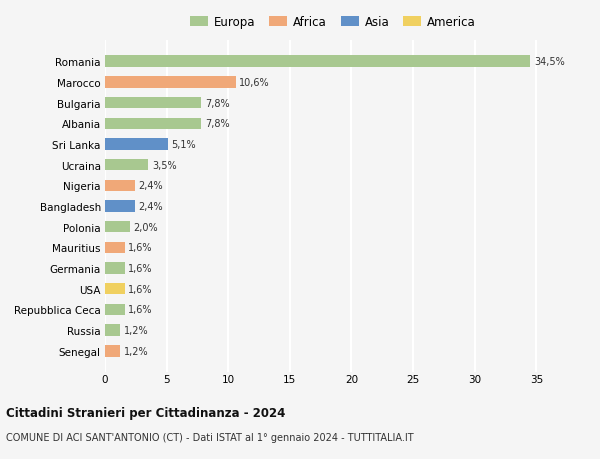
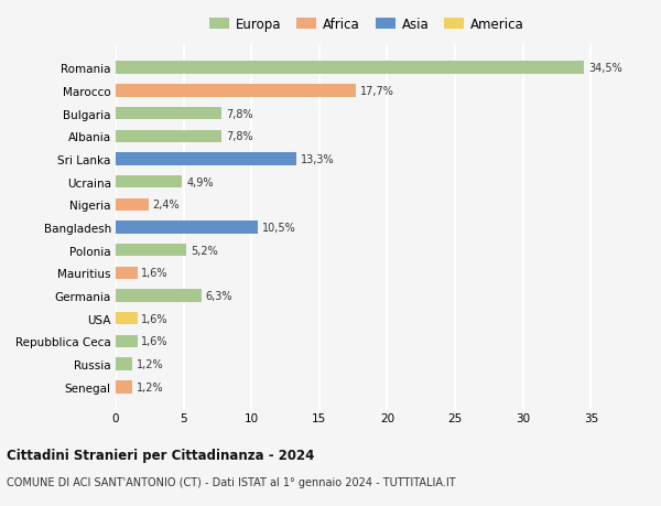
Marocco: 10,6% -> 17,7%
Sri Lanka: 5,1% -> 13,3%
Ucraina: 3,5% -> 4,9%
Bangladesh: 2,4% -> 10,5%
Polonia: 2,0% -> 5,2%
Germania: 1,6% -> 6,3%
